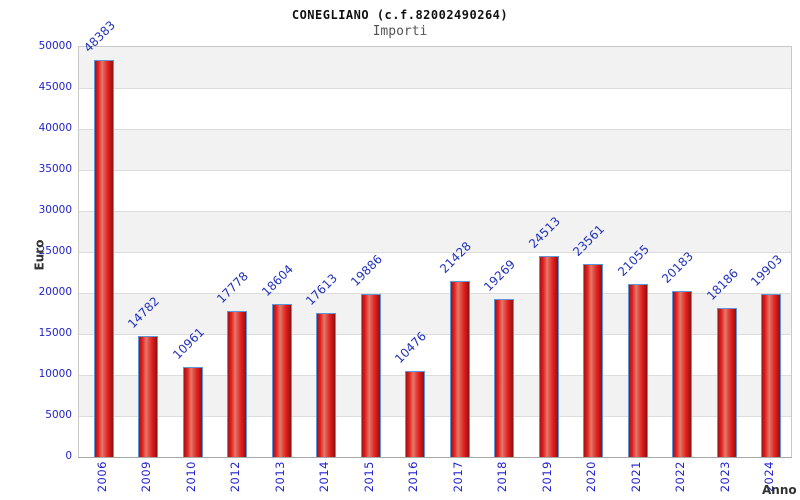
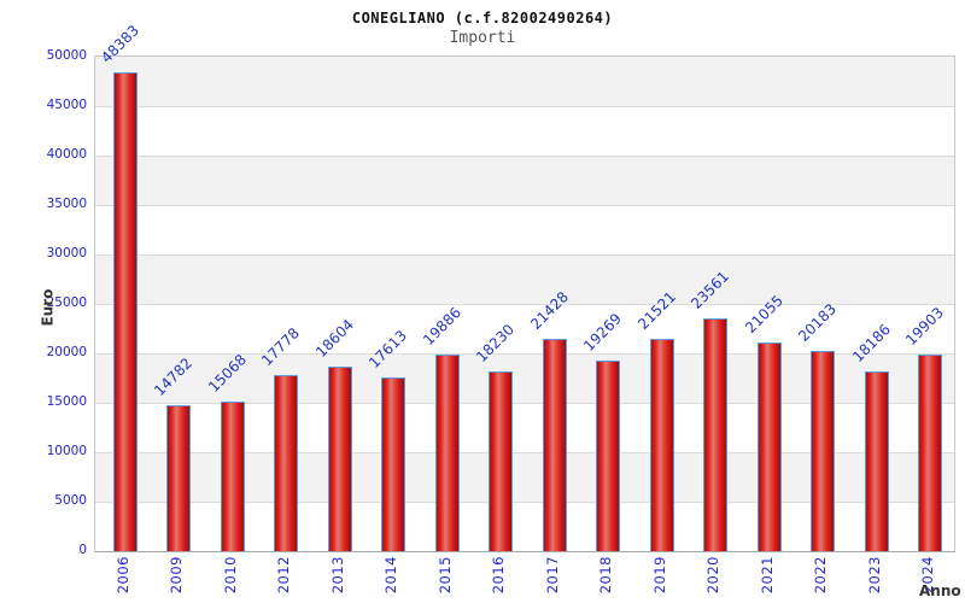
2010: 10961 -> 15068
2016: 10476 -> 18230
2019: 24513 -> 21521
